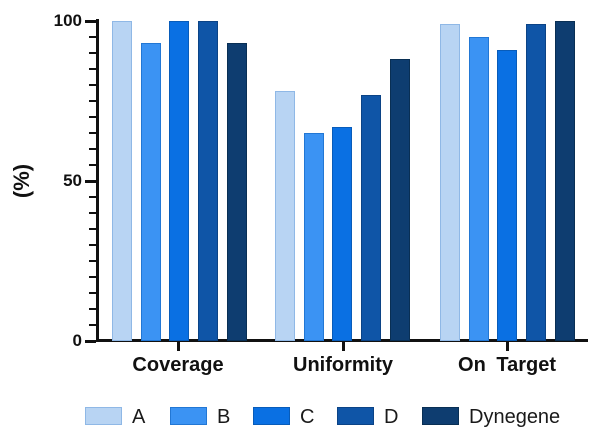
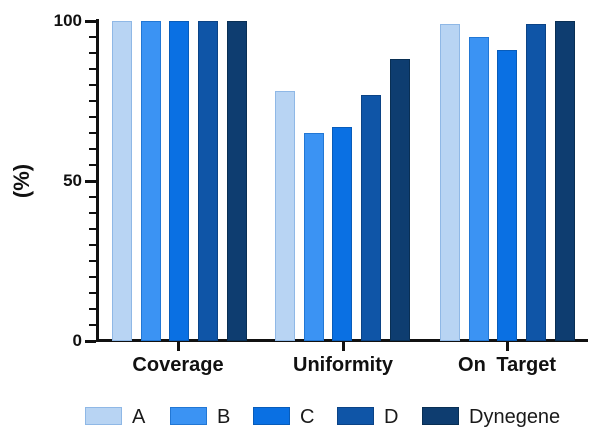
B/Coverage: 93 -> 100
Dynegene/Coverage: 93 -> 100
